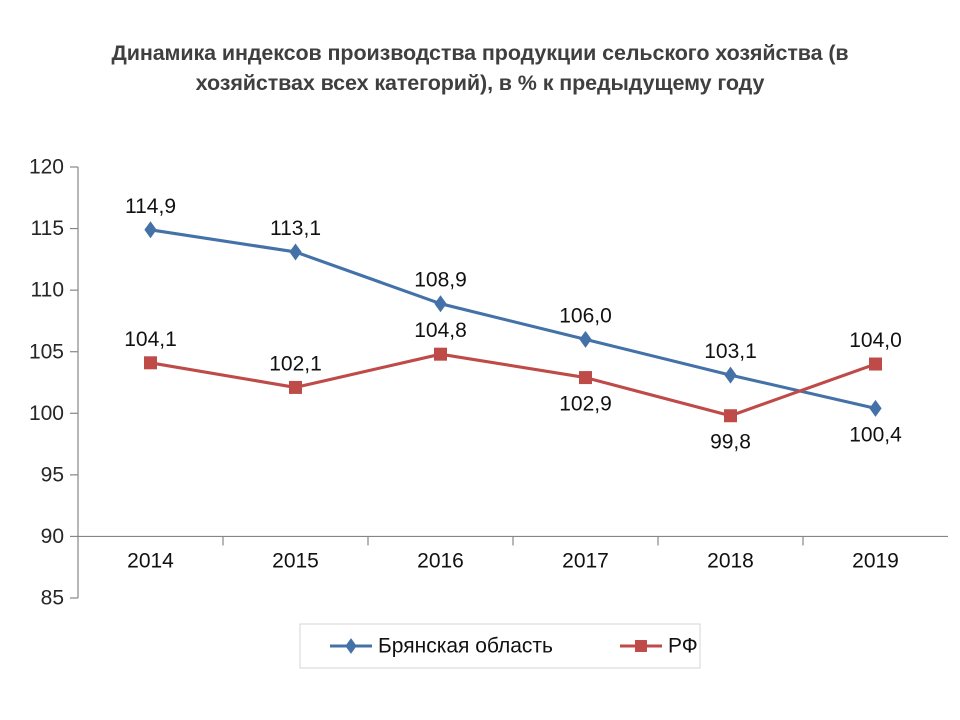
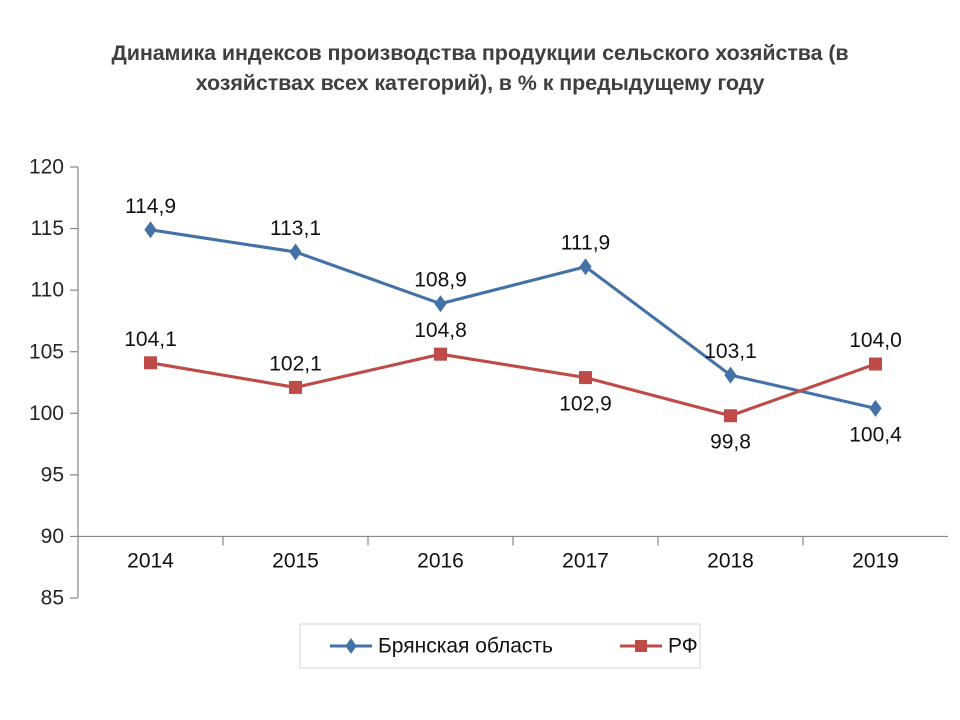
Брянская область/2017: 106,0 -> 111,9
